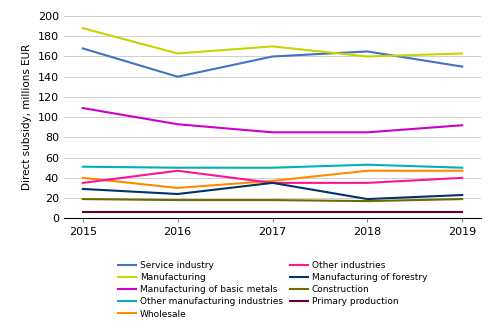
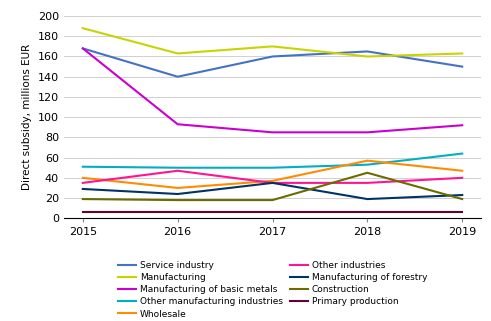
Manufacturing of basic metals/2015: 109 -> 168
Wholesale/2018: 47 -> 57
Construction/2018: 17 -> 45
Other manufacturing industries/2019: 50 -> 64
